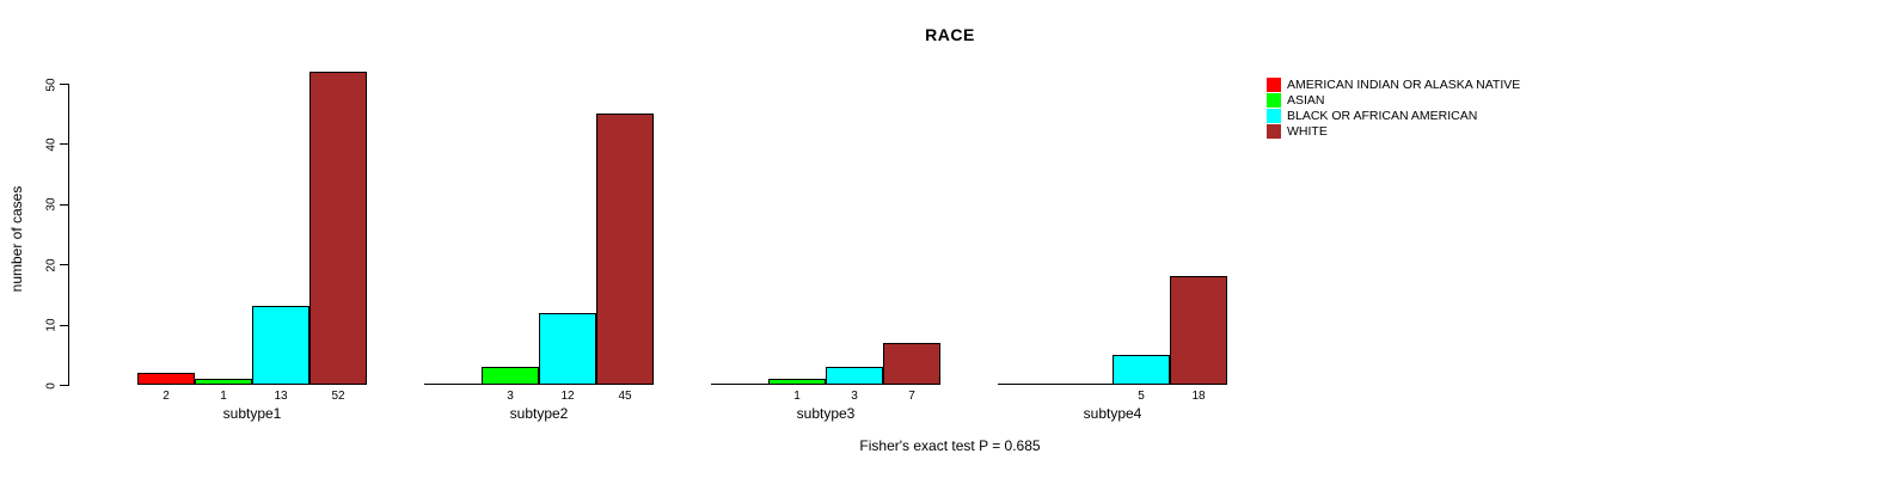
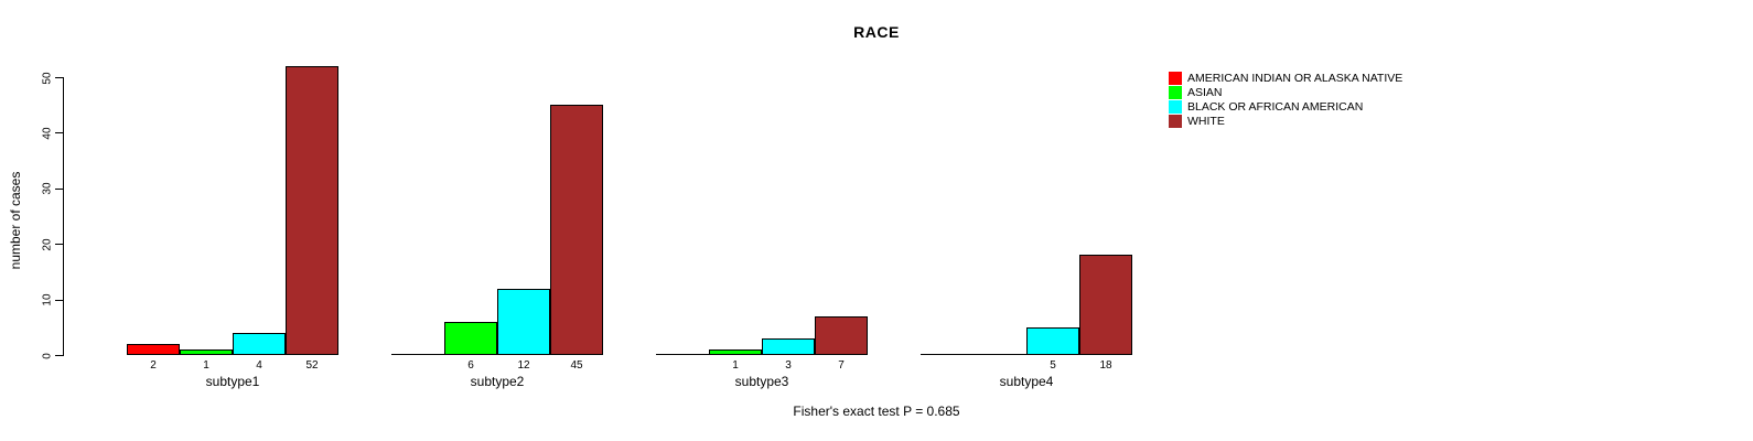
BLACK OR AFRICAN AMERICAN/subtype1: 13 -> 4
ASIAN/subtype2: 3 -> 6
